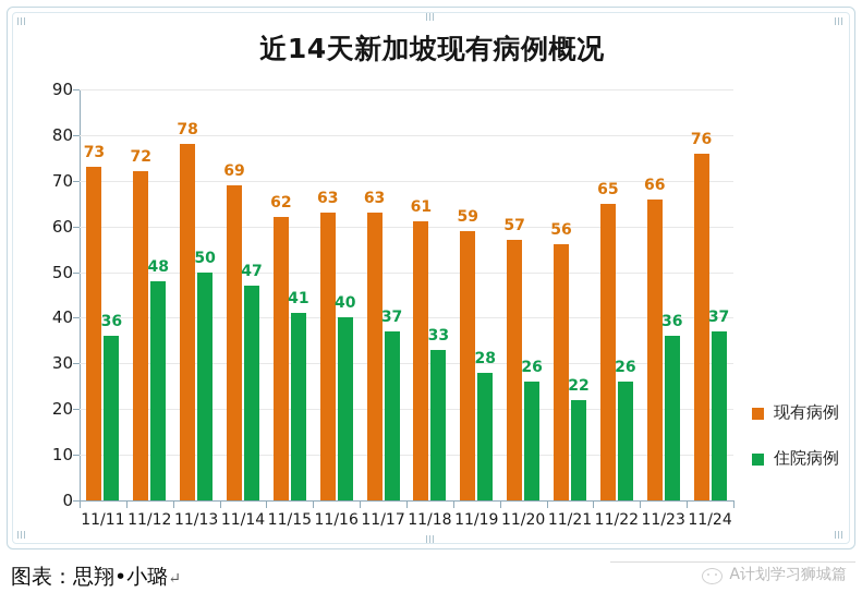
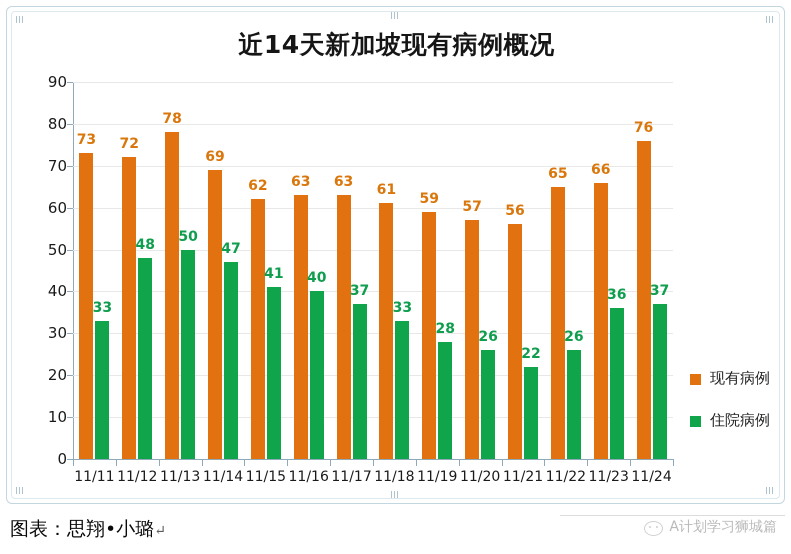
住院病例/11/11: 36 -> 33
